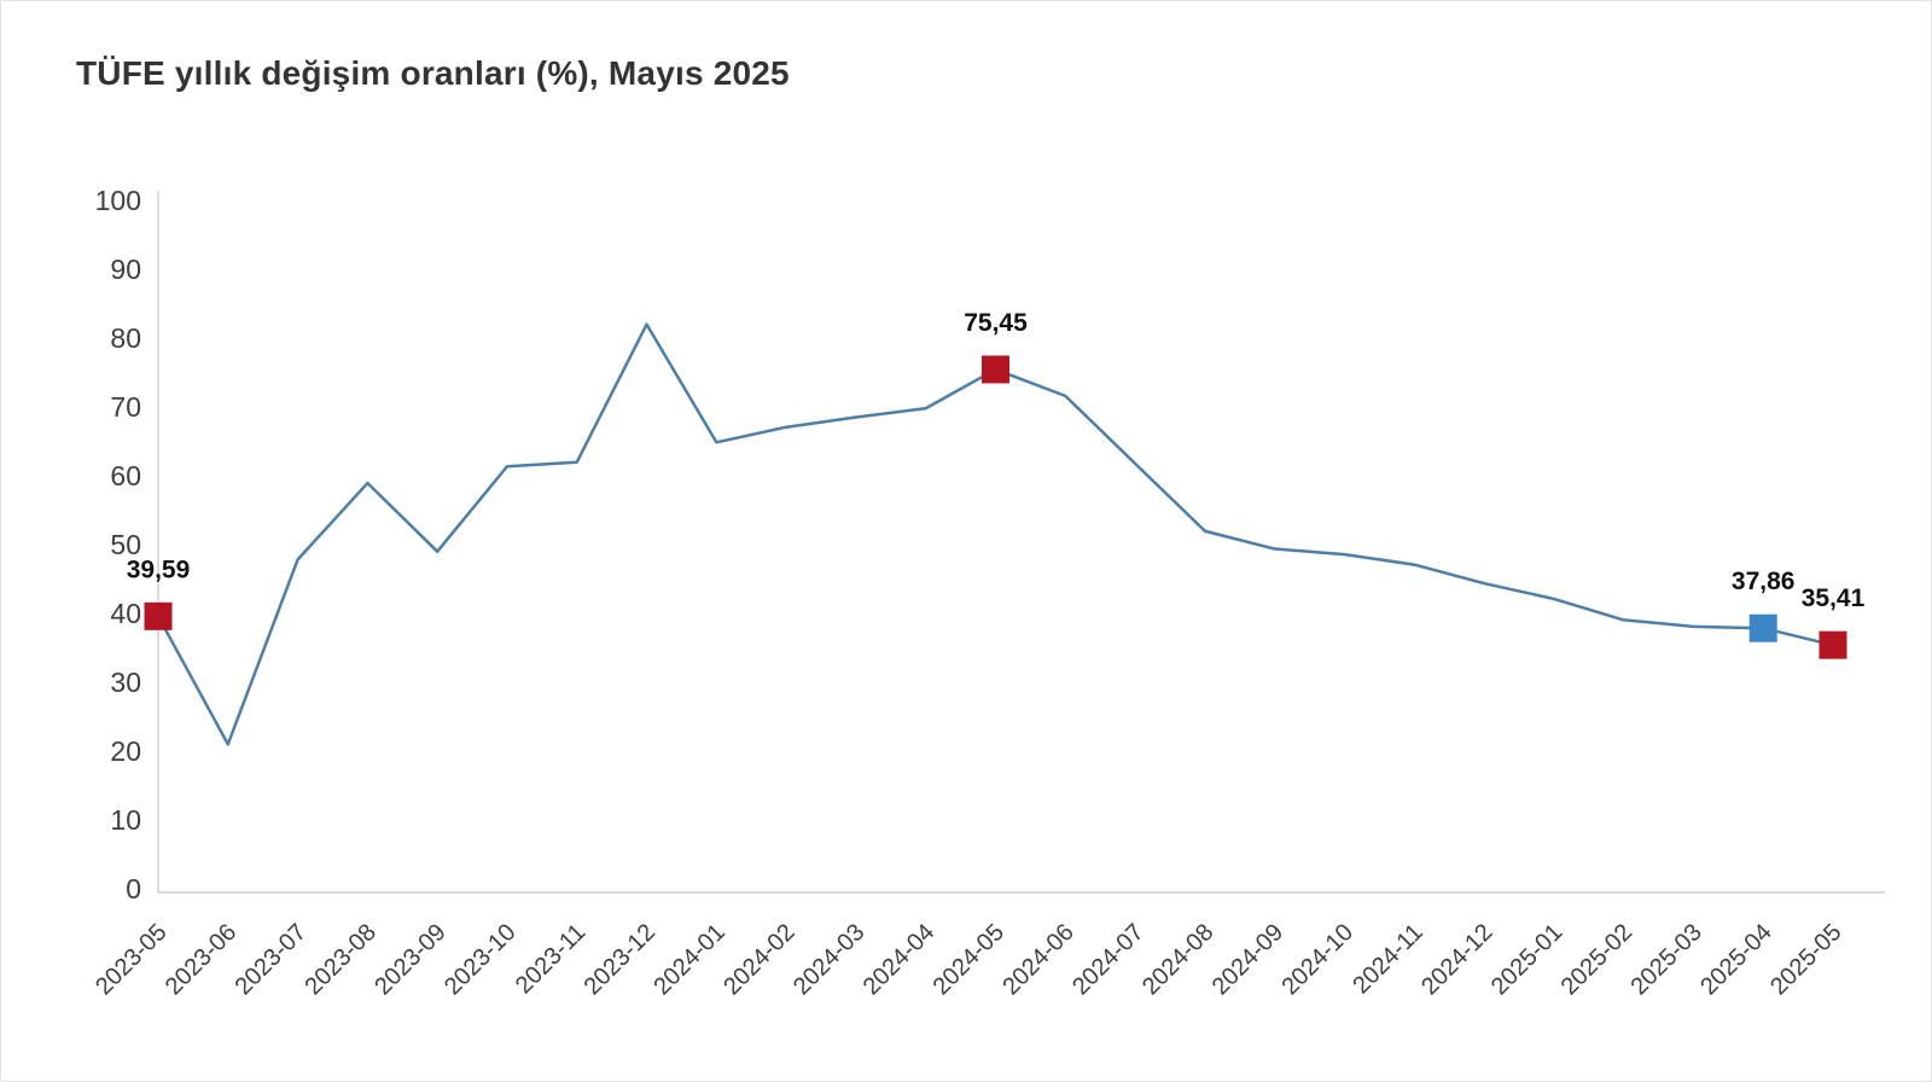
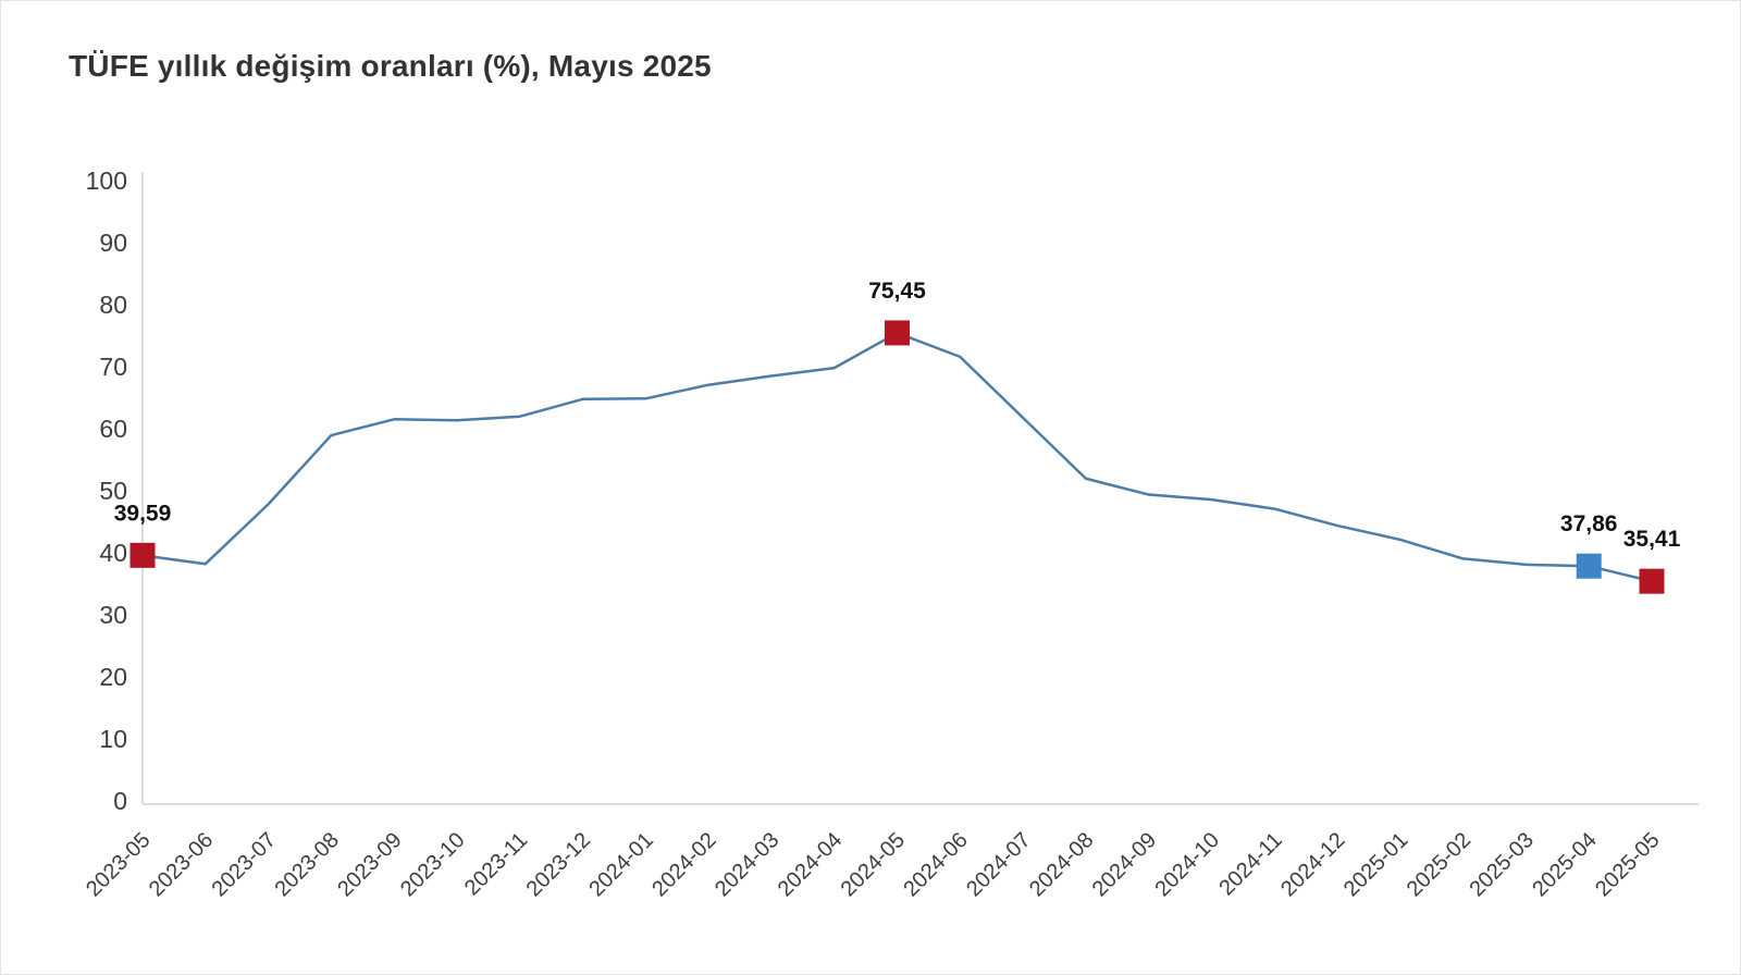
2023-06: 21 -> 38
2023-09: 49 -> 62
2023-12: 82 -> 65
